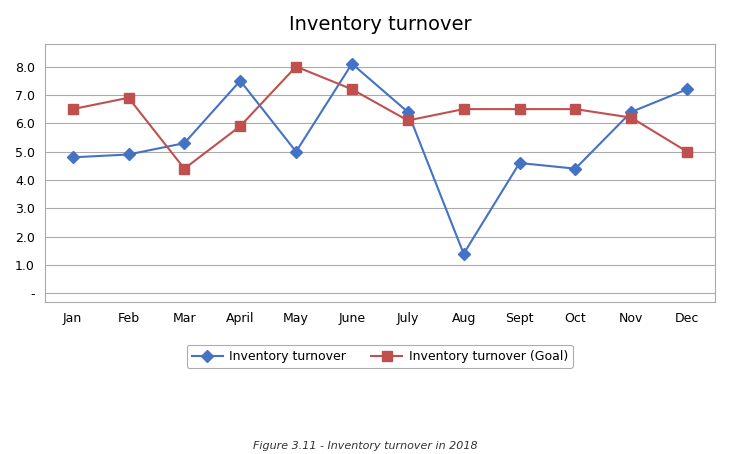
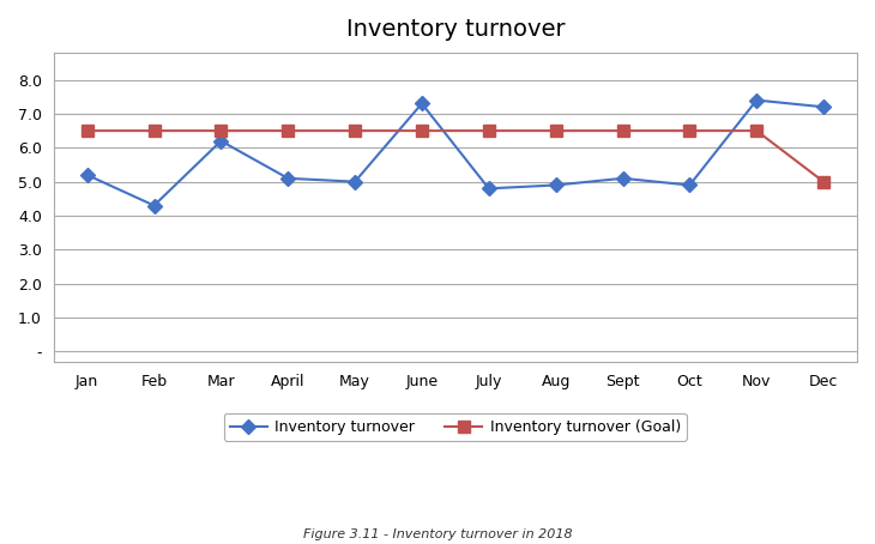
Inventory turnover/Jan: 4.8 -> 5.2
Inventory turnover/Feb: 4.9 -> 4.3
Inventory turnover (Goal)/Feb: 6.9 -> 6.5
Inventory turnover/Mar: 5.3 -> 6.2
Inventory turnover (Goal)/Mar: 4.4 -> 6.5
Inventory turnover/April: 7.5 -> 5.1
Inventory turnover (Goal)/April: 5.9 -> 6.5
Inventory turnover (Goal)/May: 8.0 -> 6.5
Inventory turnover/June: 8.1 -> 7.3
Inventory turnover (Goal)/June: 7.2 -> 6.5
Inventory turnover/July: 6.4 -> 4.8
Inventory turnover (Goal)/July: 6.1 -> 6.5
Inventory turnover/Aug: 1.4 -> 4.9
Inventory turnover/Sept: 4.6 -> 5.1
Inventory turnover/Oct: 4.4 -> 4.9
Inventory turnover/Nov: 6.4 -> 7.4
Inventory turnover (Goal)/Nov: 6.2 -> 6.5
